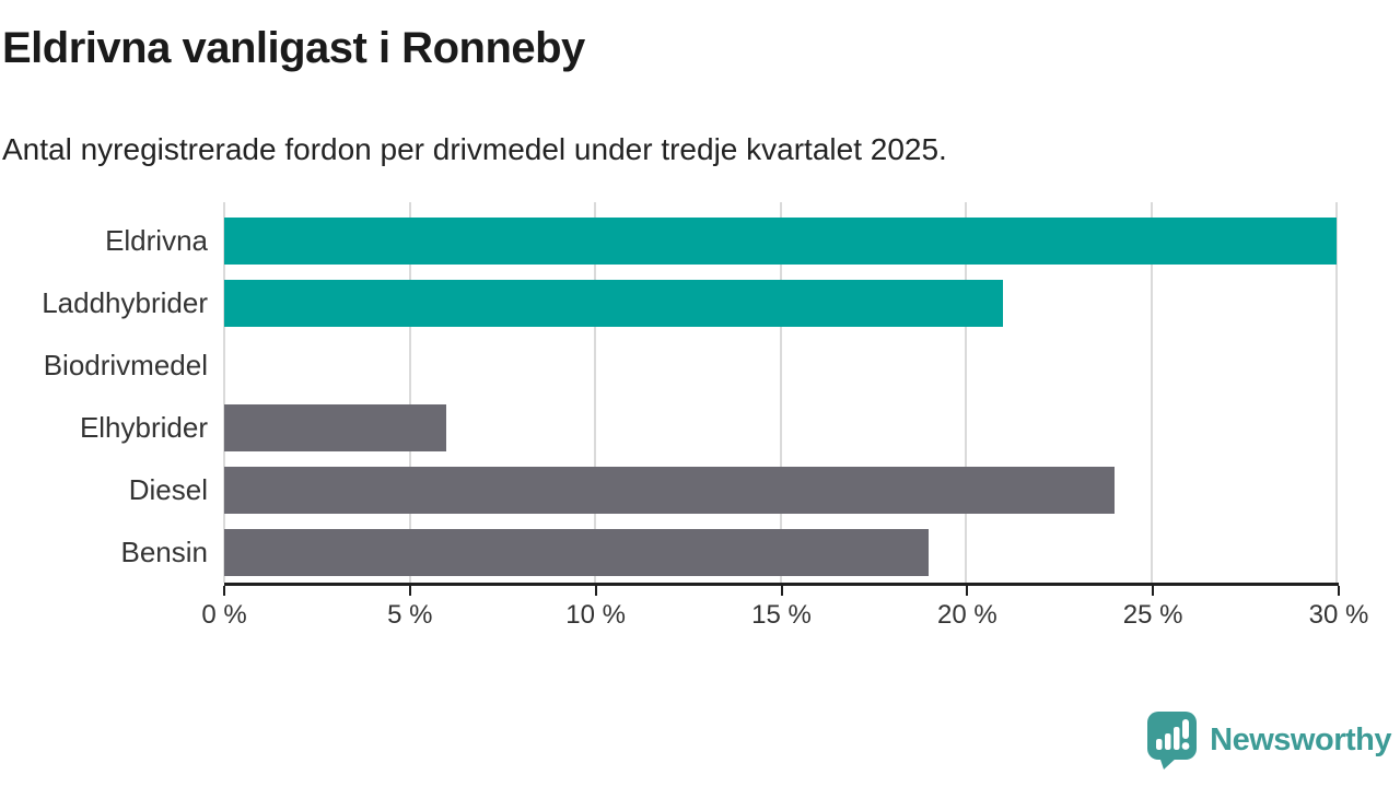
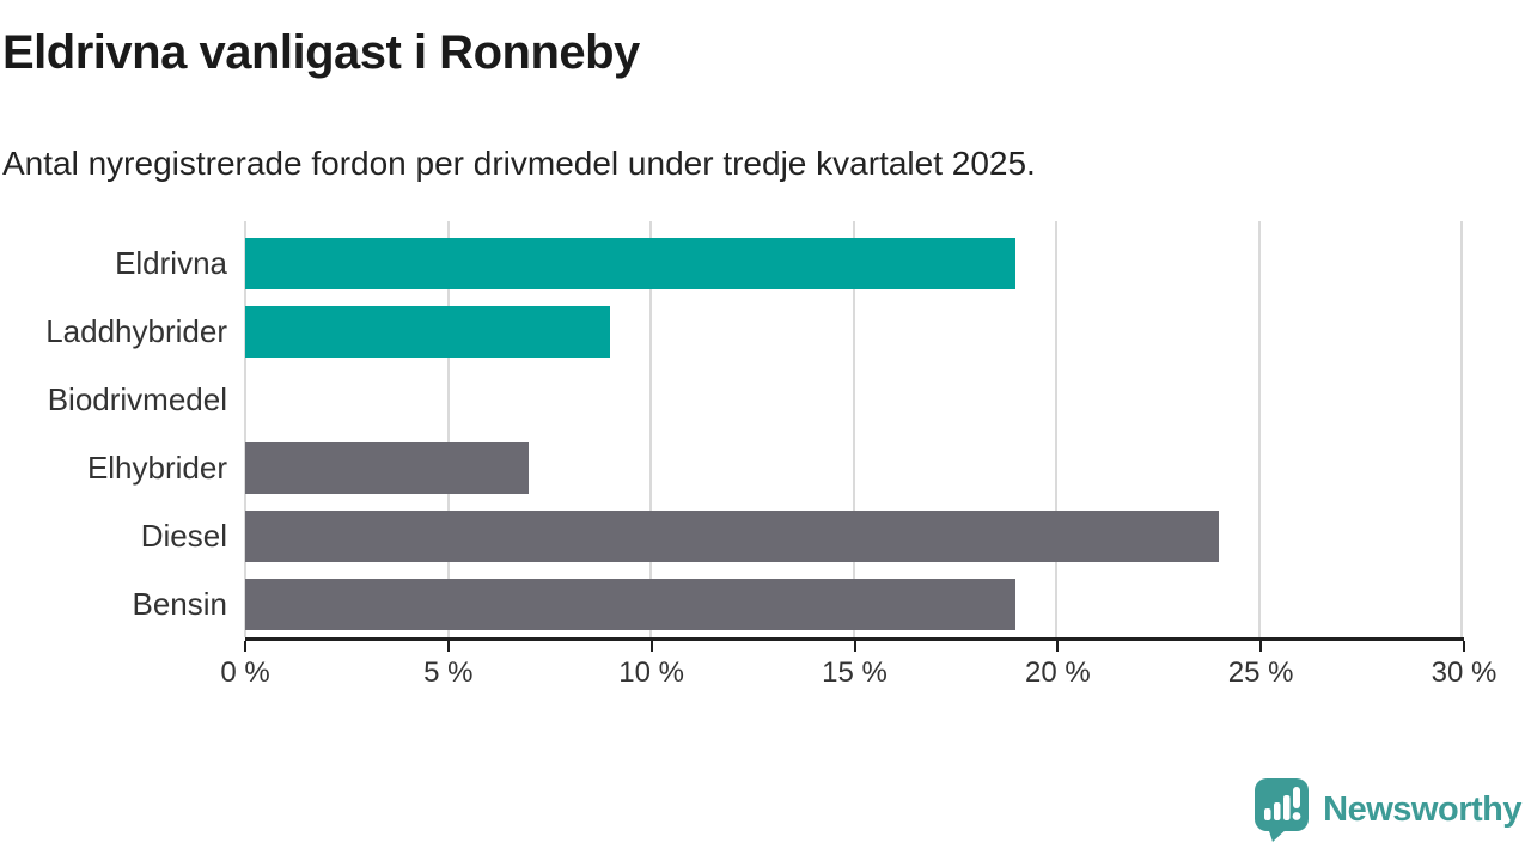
Eldrivna: 30% -> 19%
Laddhybrider: 21% -> 9%
Elhybrider: 6% -> 7%
